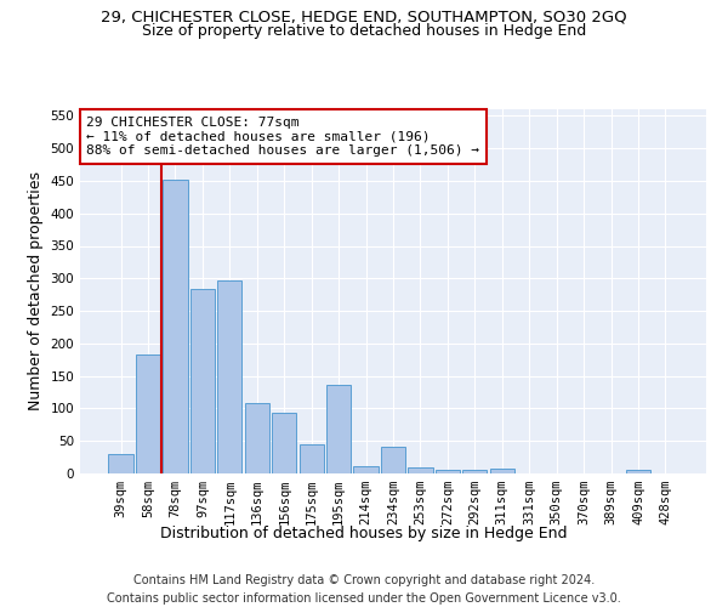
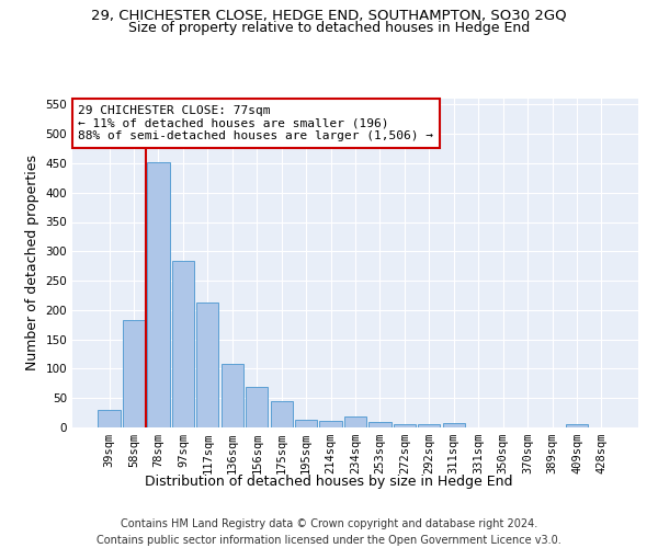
117sqm: 296 -> 212
156sqm: 94 -> 70
195sqm: 136 -> 14
234sqm: 42 -> 19
